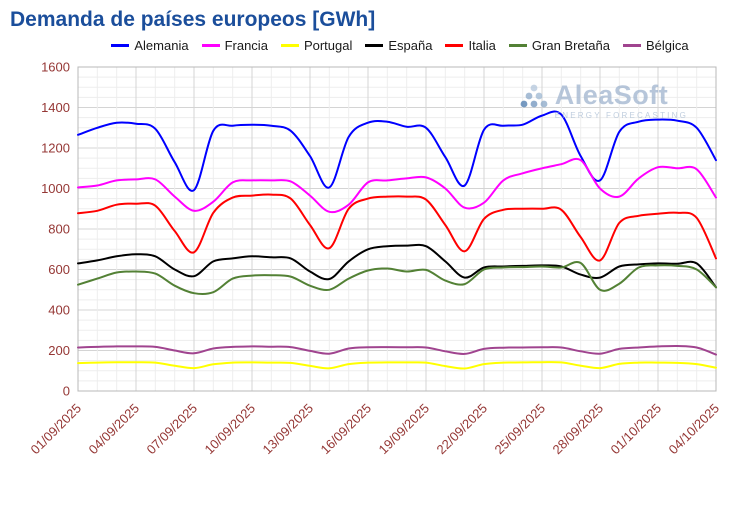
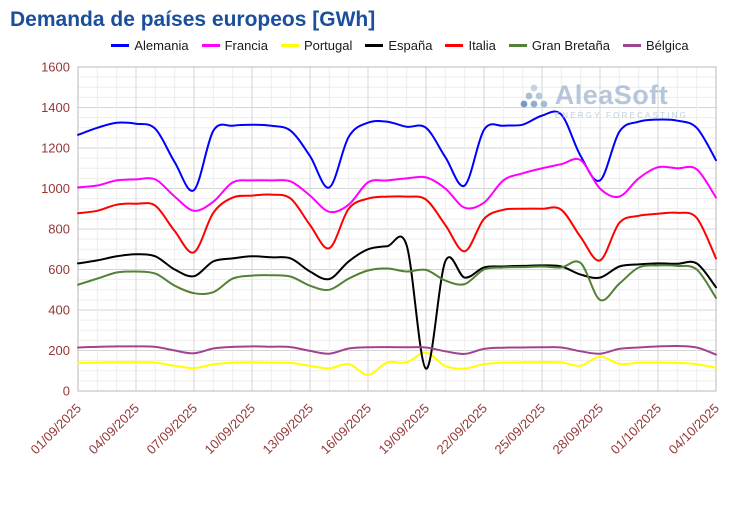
Portugal/16/09/2025: 140 -> 80
Portugal/19/09/2025: 140 -> 190
España/19/09/2025: 720 -> 110
Portugal/28/09/2025: 110 -> 170
Gran Bretaña/28/09/2025: 500 -> 450
Gran Bretaña/04/10/2025: 510 -> 460
